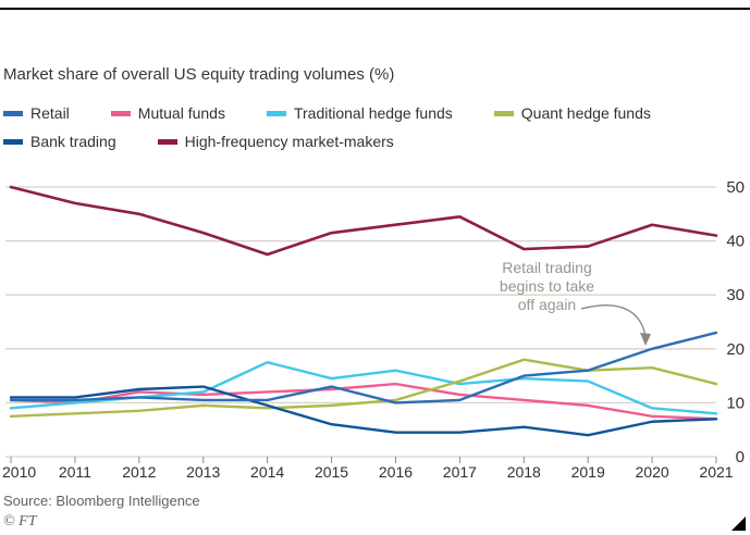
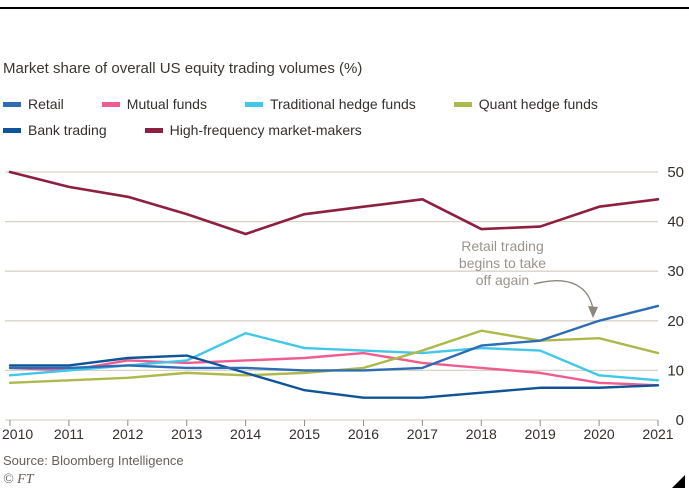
Retail/2015: 13 -> 10
Traditional hedge funds/2016: 16 -> 14
Bank trading/2019: 4 -> 6
High-frequency market-makers/2021: 41 -> 44
